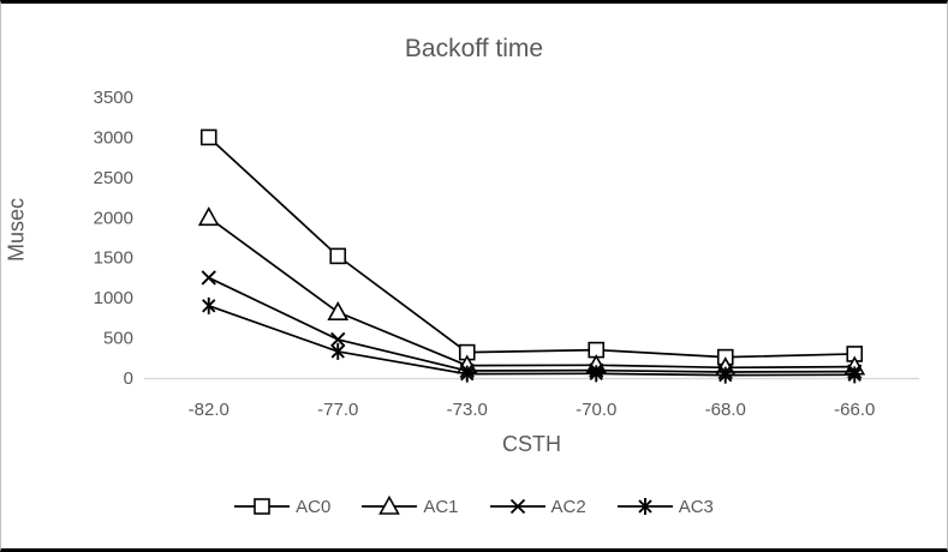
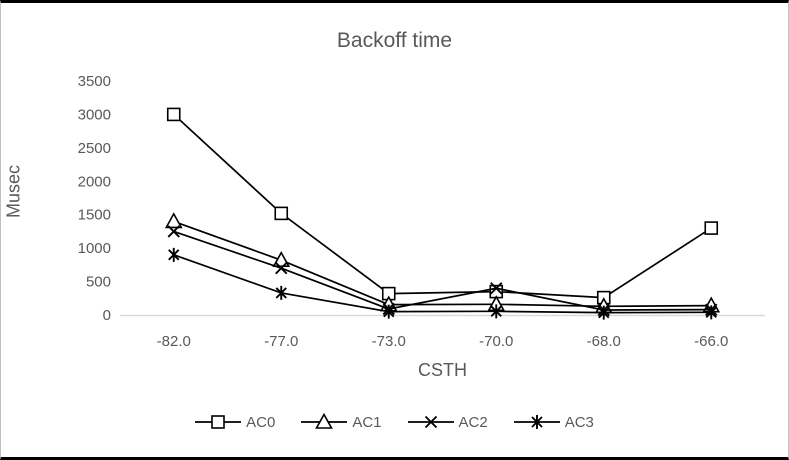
AC1/-82.0: 2000 -> 1400
AC2/-77.0: 500 -> 700
AC2/-70.0: 100 -> 400
AC0/-66.0: 300 -> 1300
